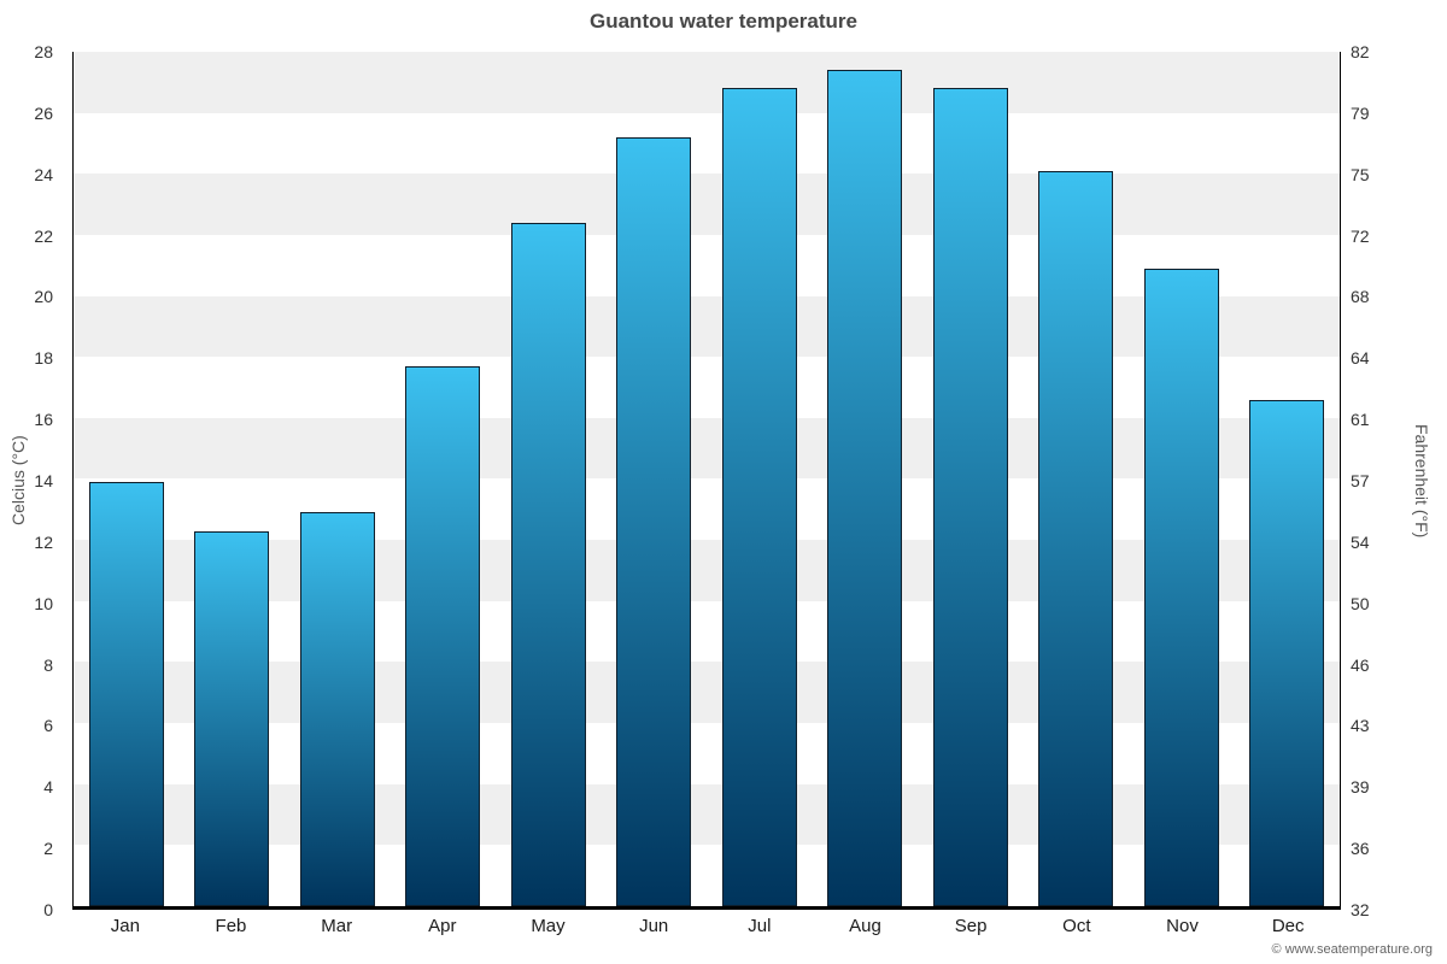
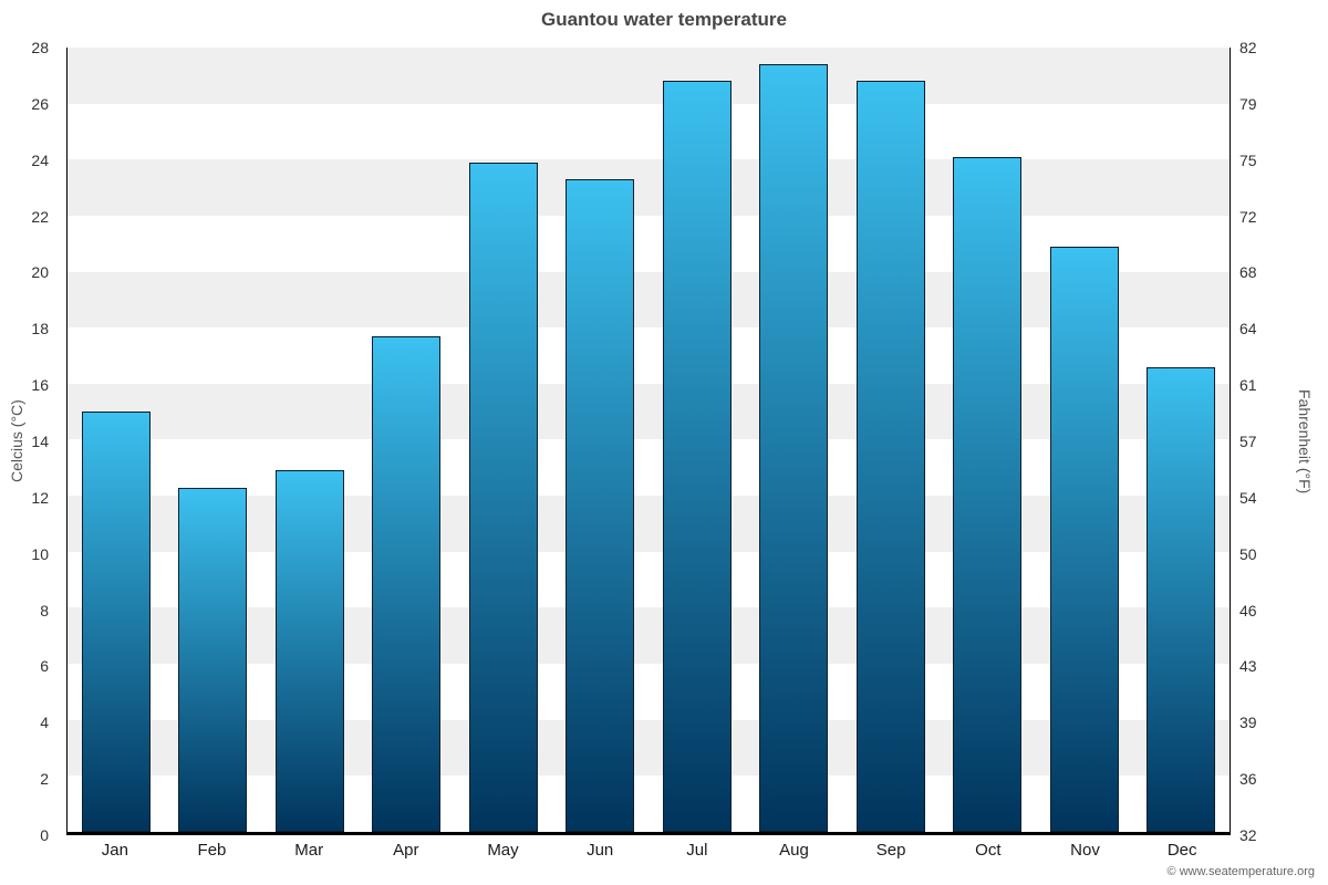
Jan: 13.9 -> 15.0
May: 22.4 -> 23.9
Jun: 25.2 -> 23.3
